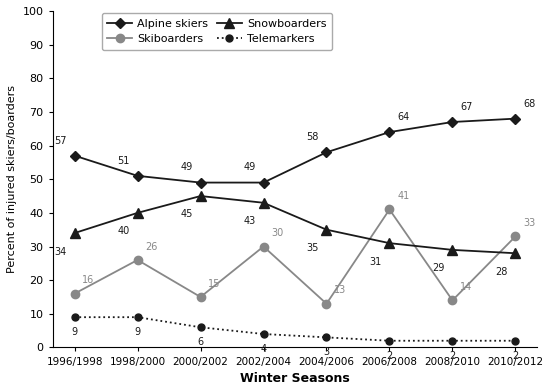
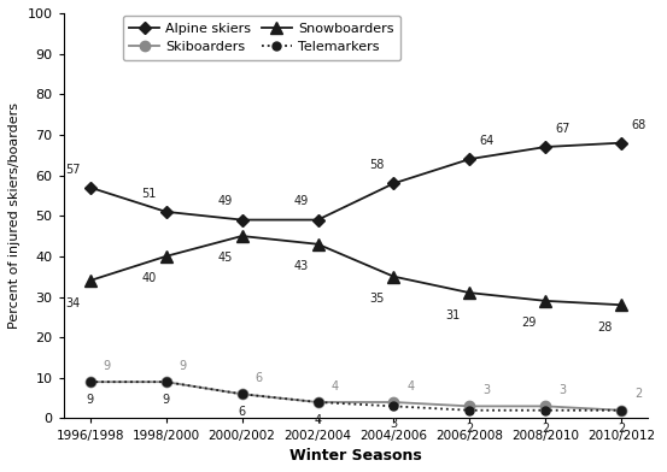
Skiboarders/1996/1998: 16 -> 9
Skiboarders/1998/2000: 26 -> 9
Skiboarders/2000/2002: 15 -> 6
Skiboarders/2002/2004: 30 -> 4
Skiboarders/2004/2006: 13 -> 4
Skiboarders/2006/2008: 41 -> 3
Skiboarders/2008/2010: 14 -> 3
Skiboarders/2010/2012: 33 -> 2
